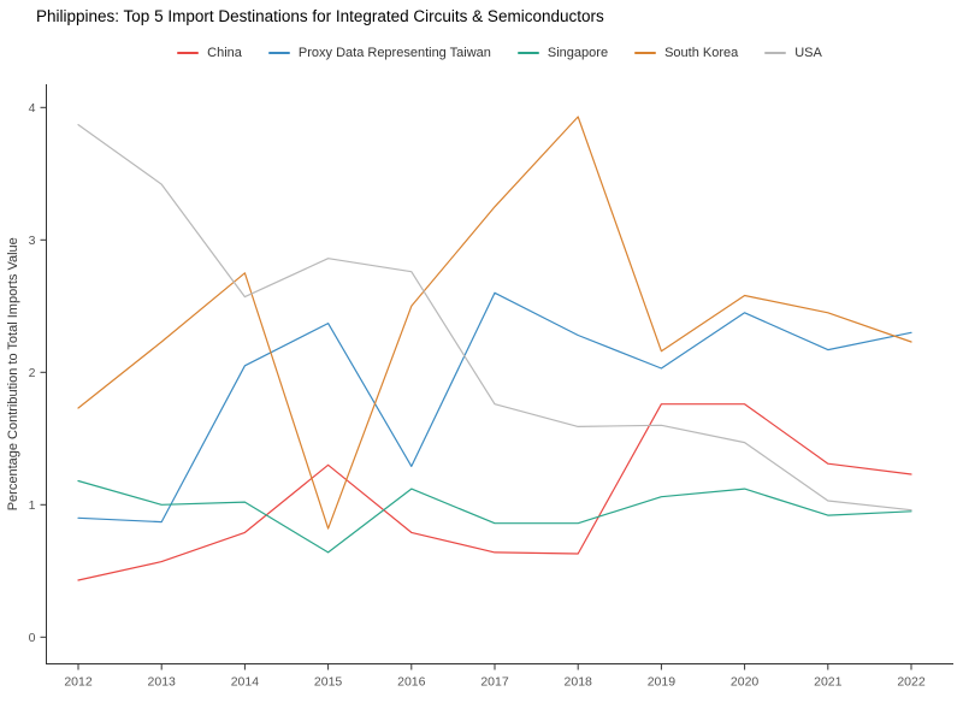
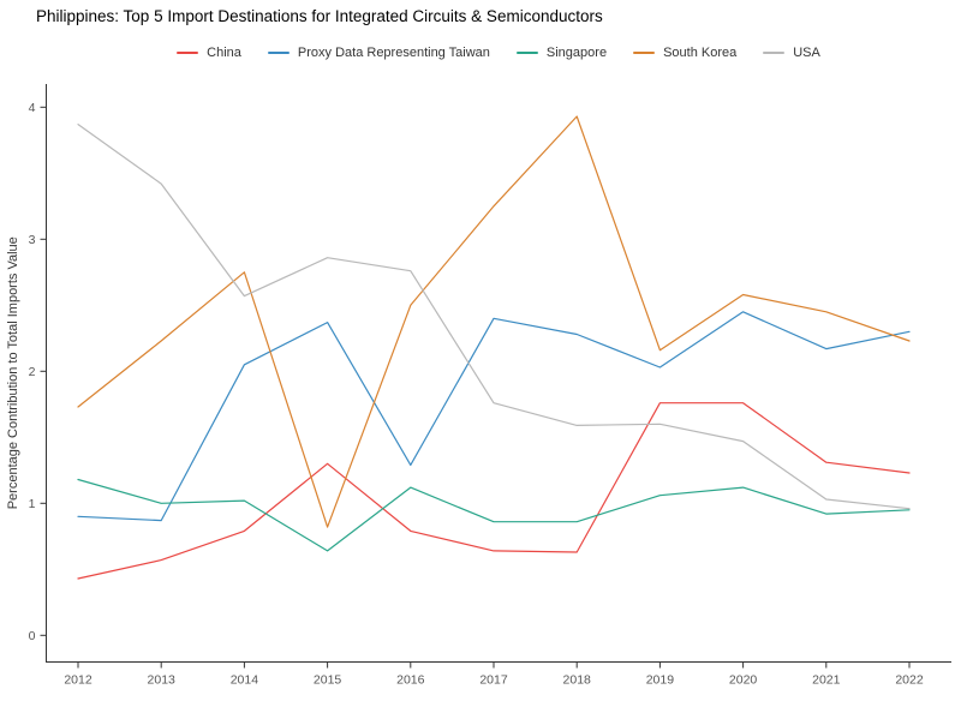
Proxy Data Representing Taiwan/2017: 2.60 -> 2.40
